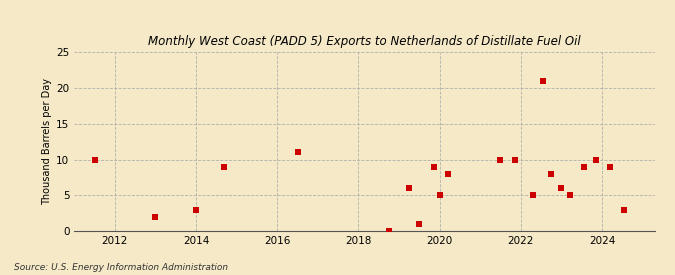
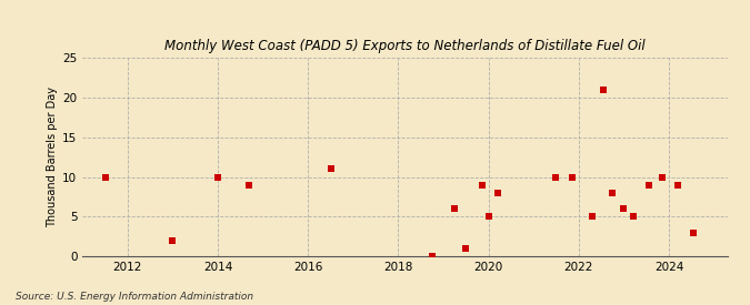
2014: 3 -> 10
